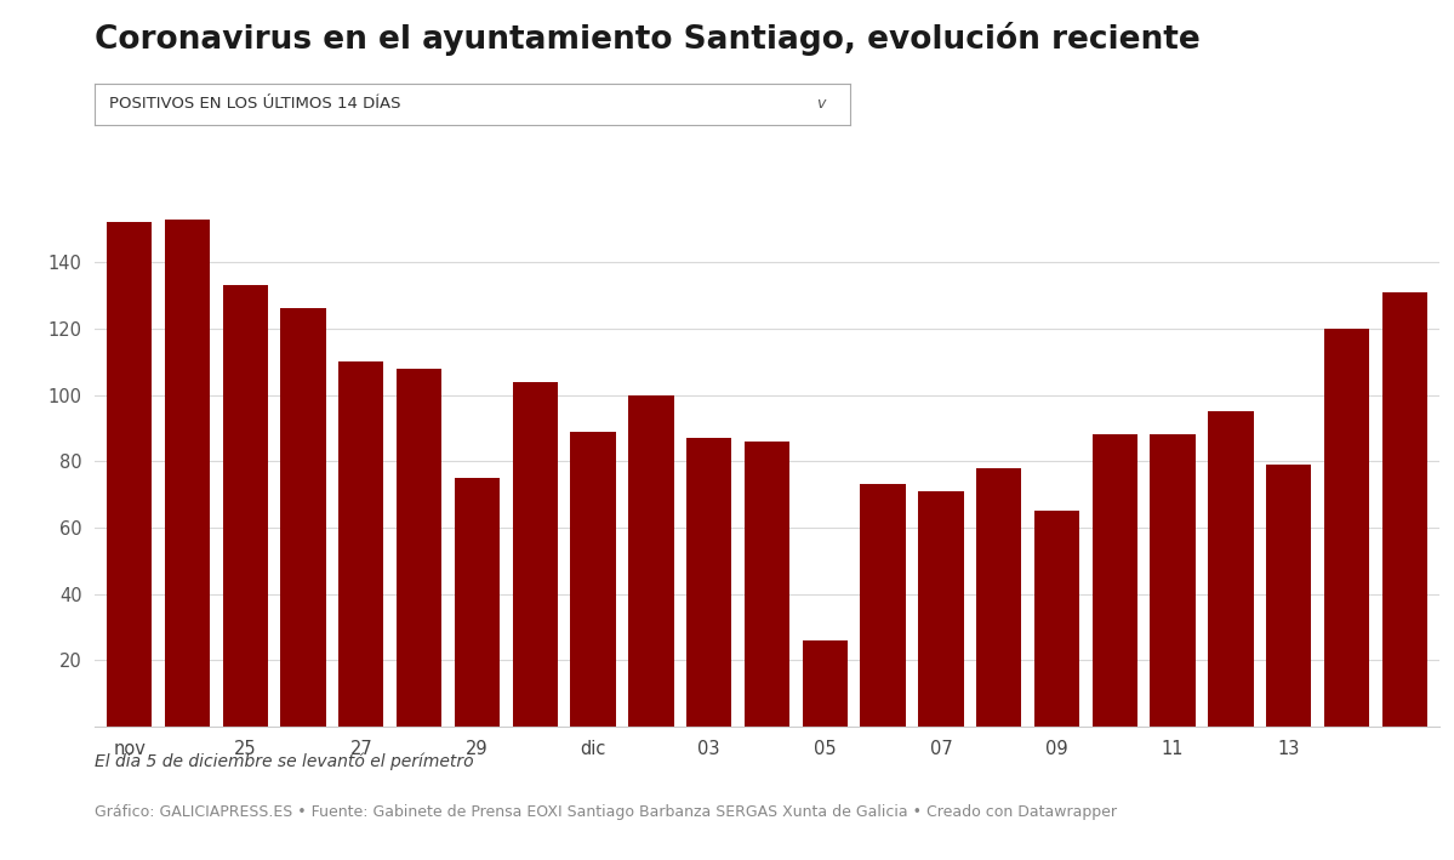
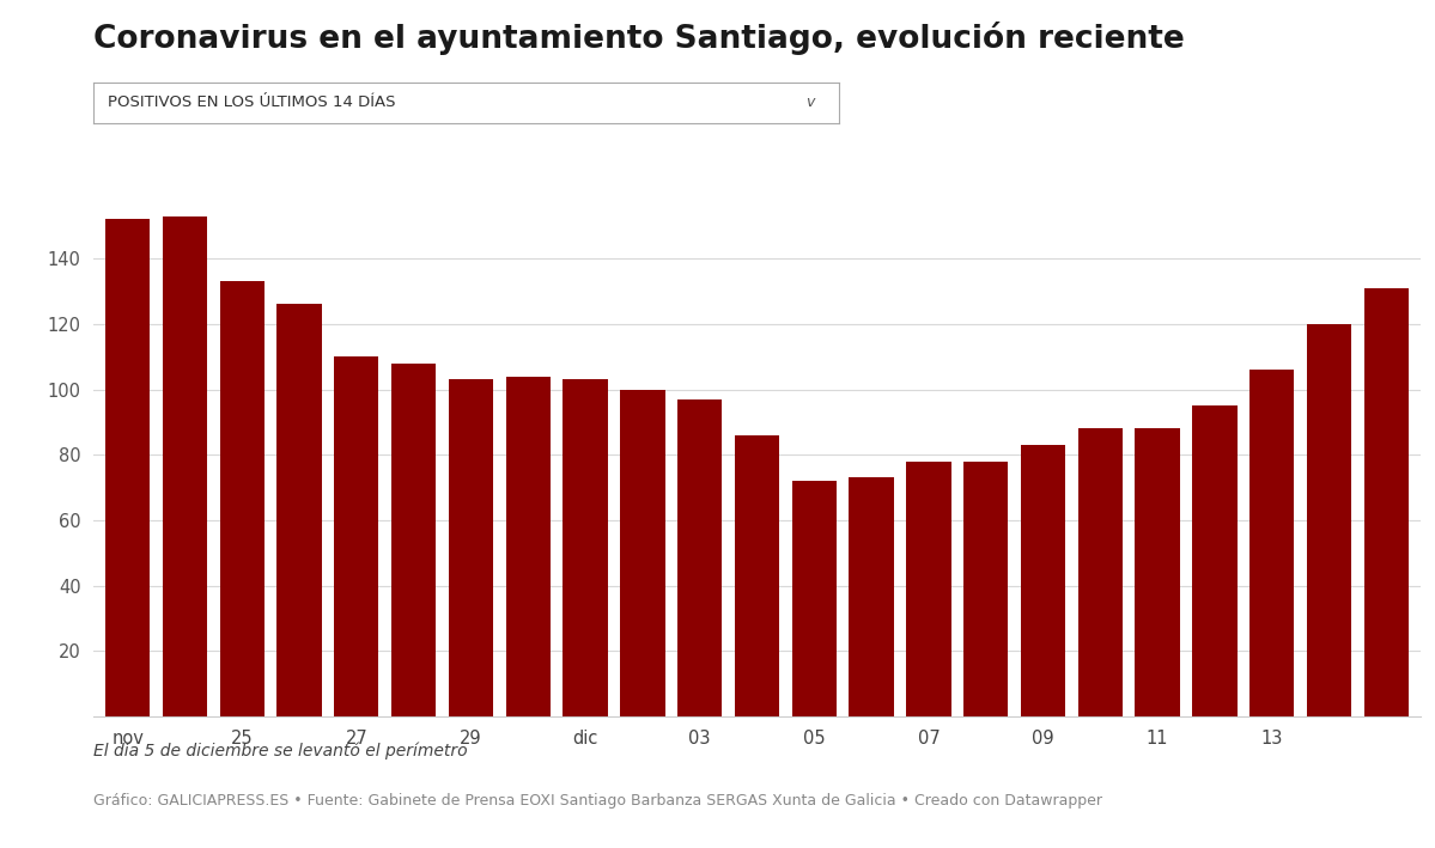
29: 75 -> 103
dic: 89 -> 103
03: 87 -> 97
05: 26 -> 72
07: 71 -> 78
09: 65 -> 83
13: 79 -> 106
